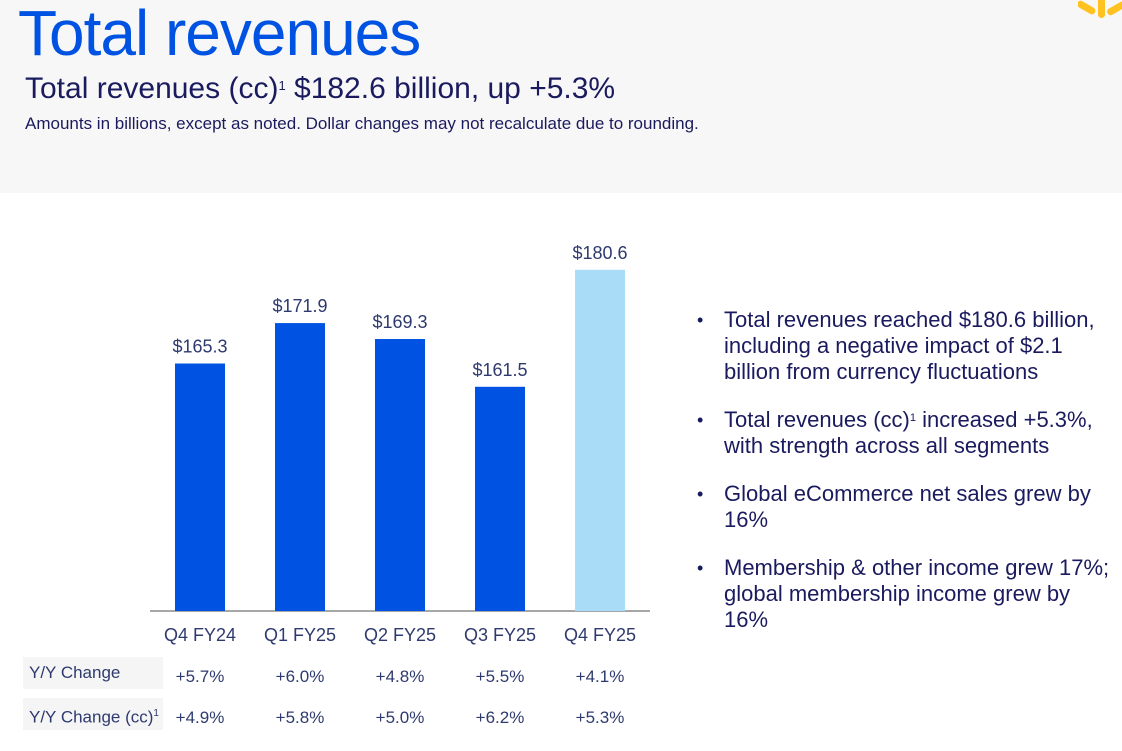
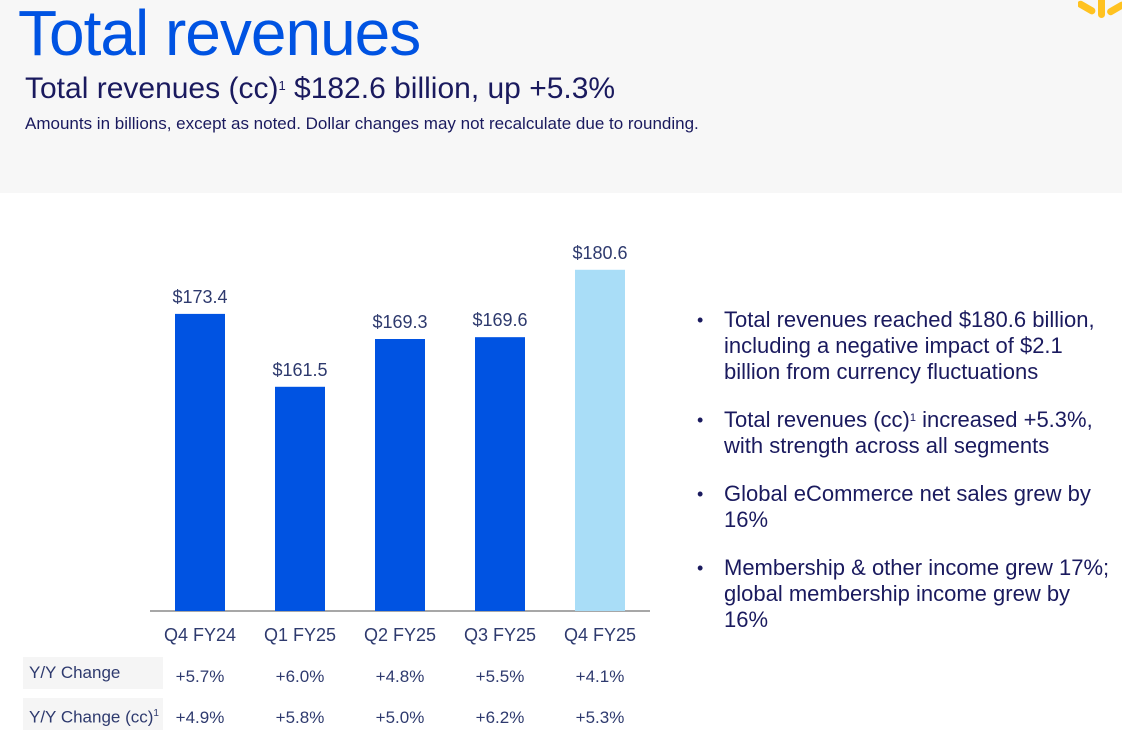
Q4 FY24: $165.3 -> $173.4
Q1 FY25: $171.9 -> $161.5
Q3 FY25: $161.5 -> $169.6
